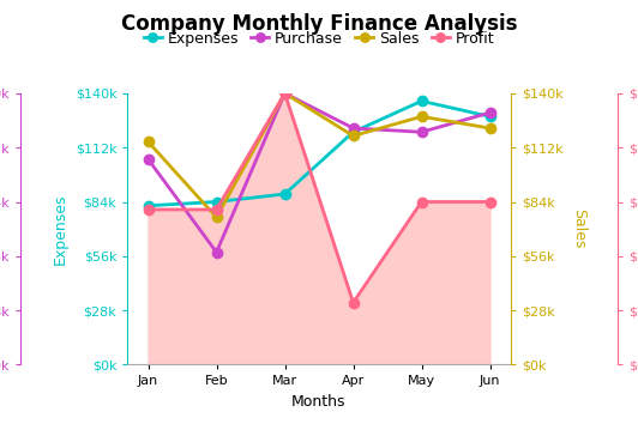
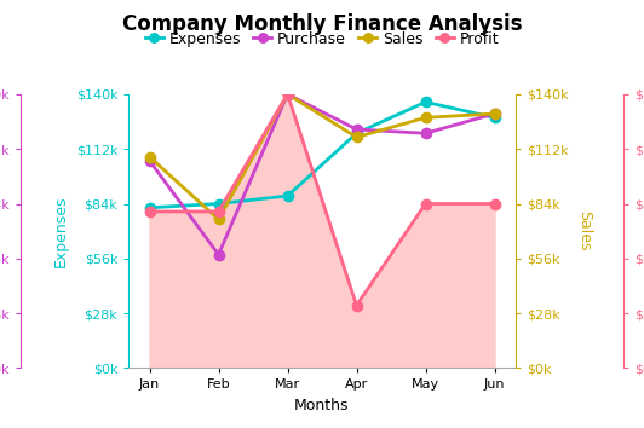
Sales/Jan: $115k -> $108k
Sales/Jun: $122k -> $130k
